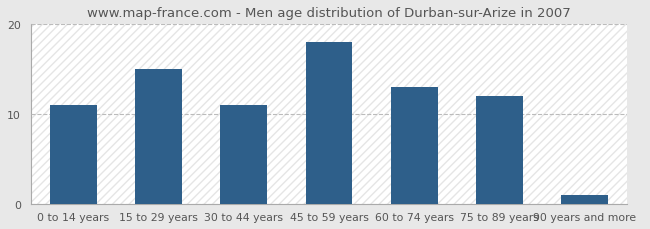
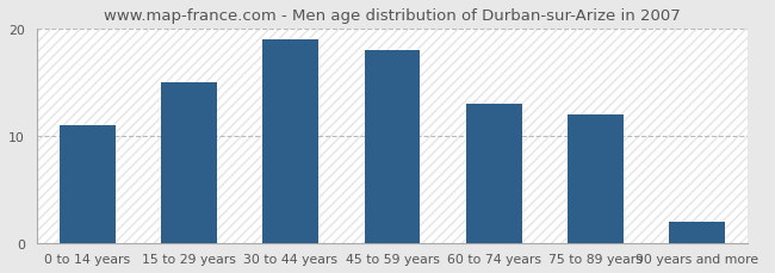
30 to 44 years: 11 -> 19
90 years and more: 1 -> 2
